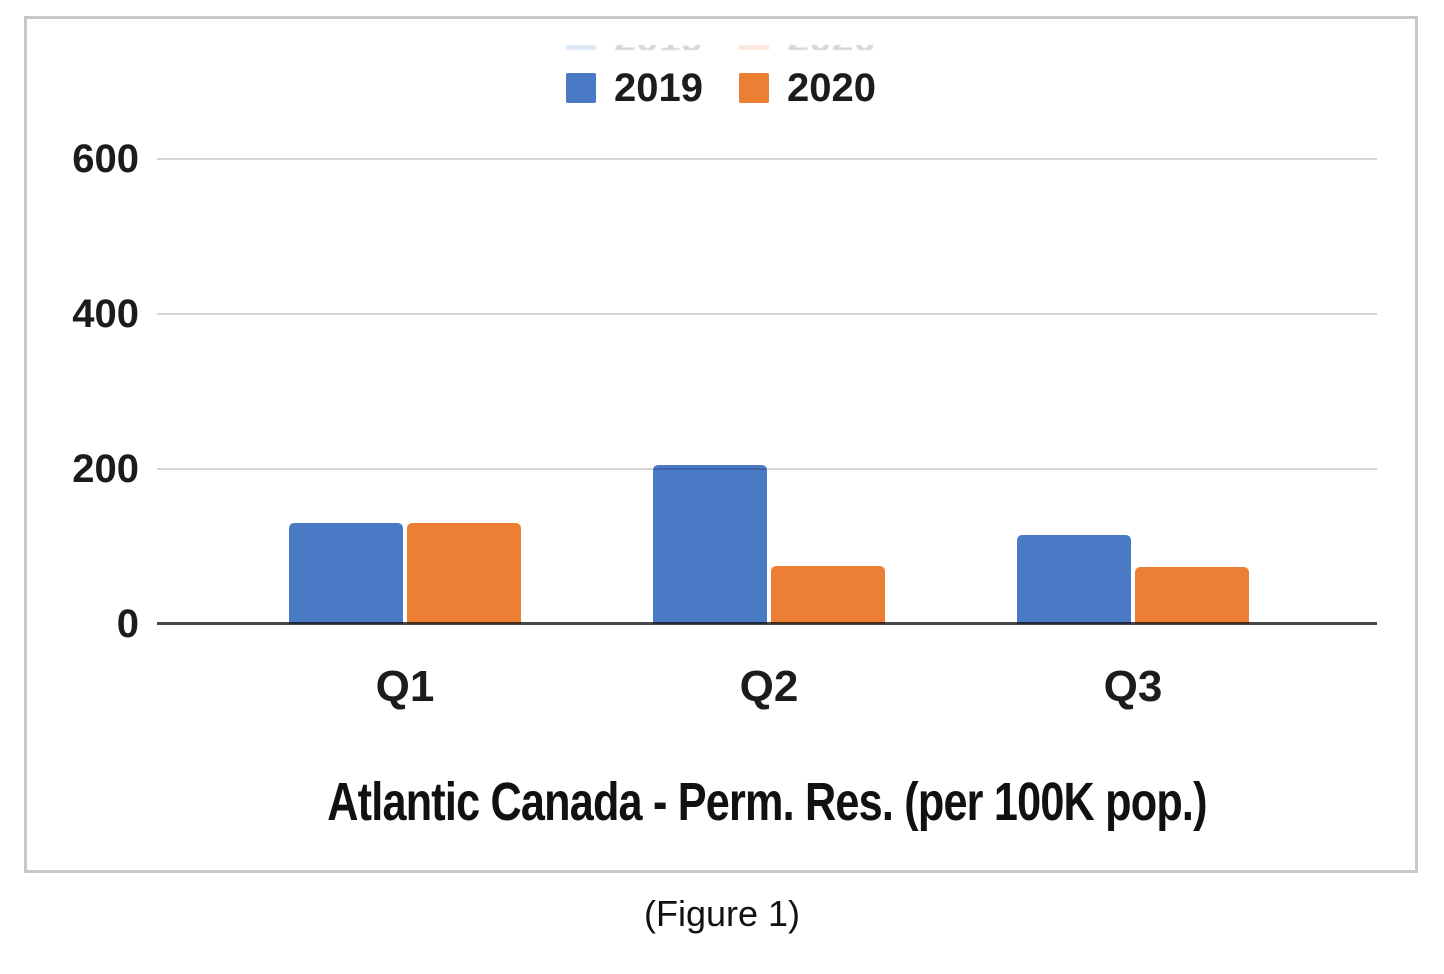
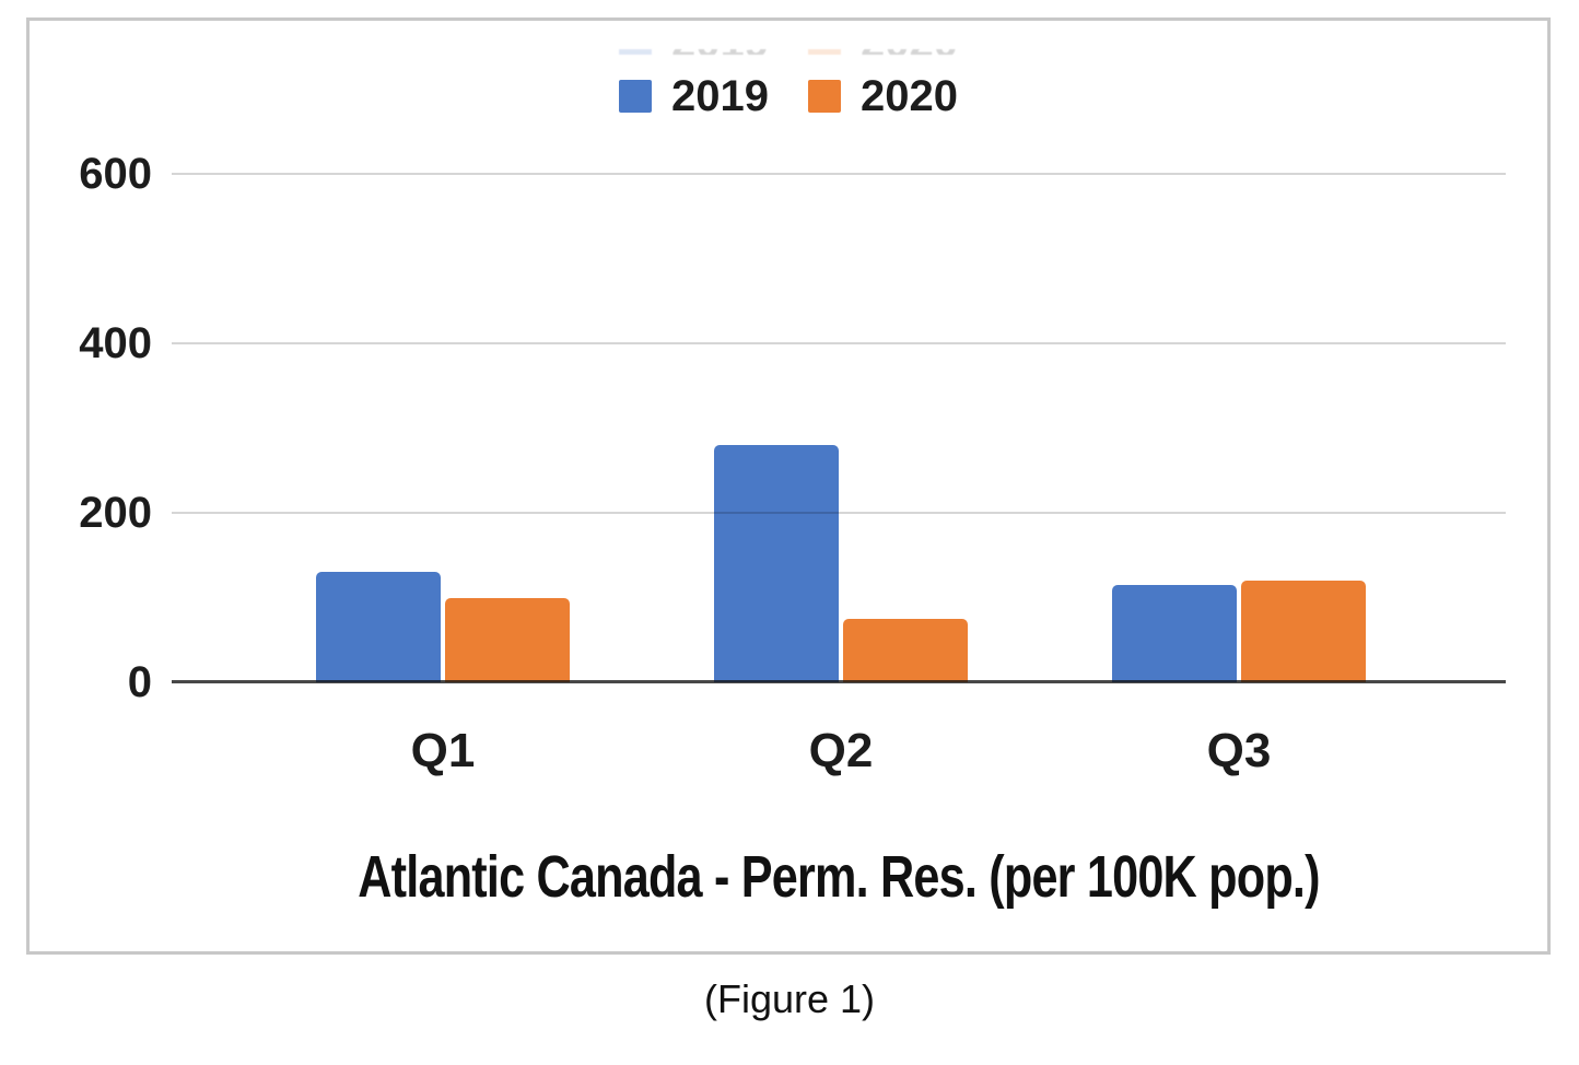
2020/Q1: 130 -> 100
2019/Q2: 200 -> 280
2020/Q3: 70 -> 120
